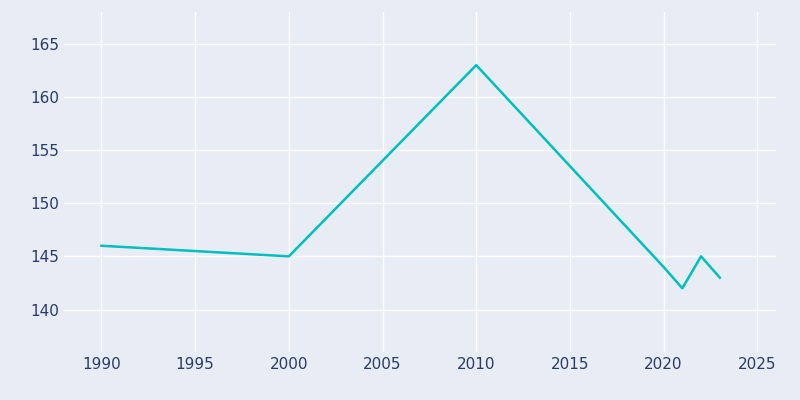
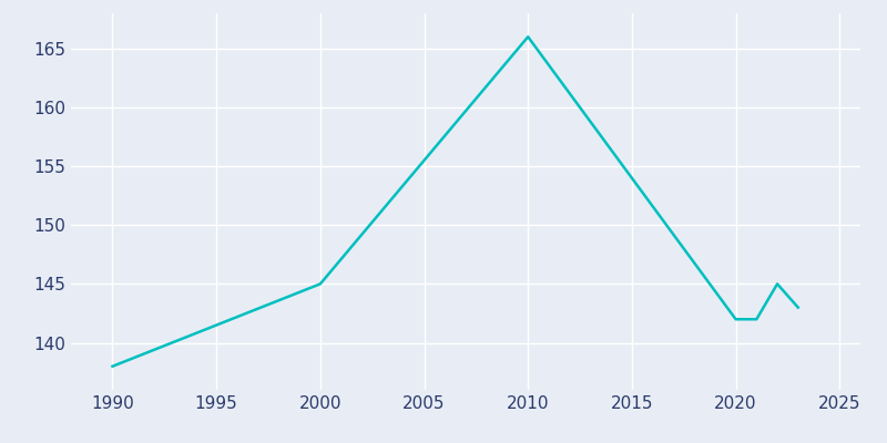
1990: 146 -> 138
2010: 163 -> 166
2020: 144 -> 142
